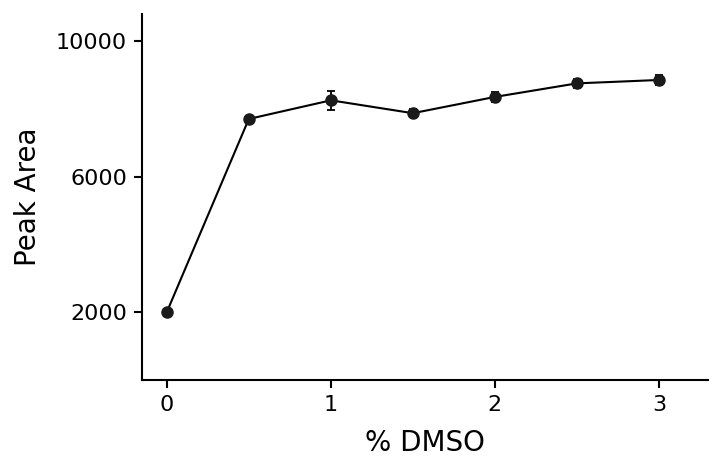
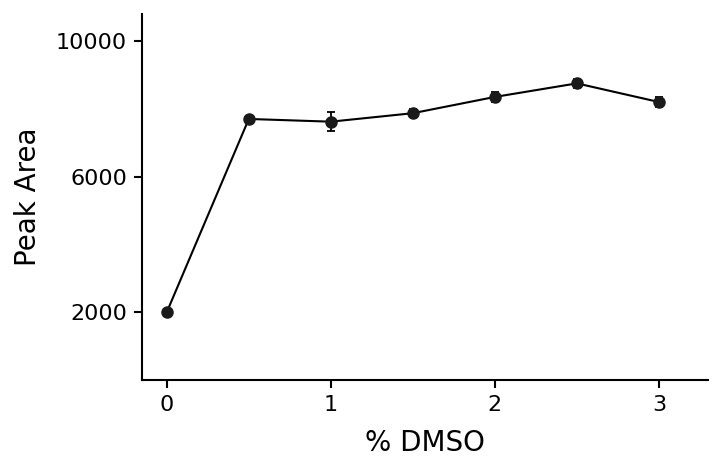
1: 8250 -> 7620
3: 8850 -> 8200
